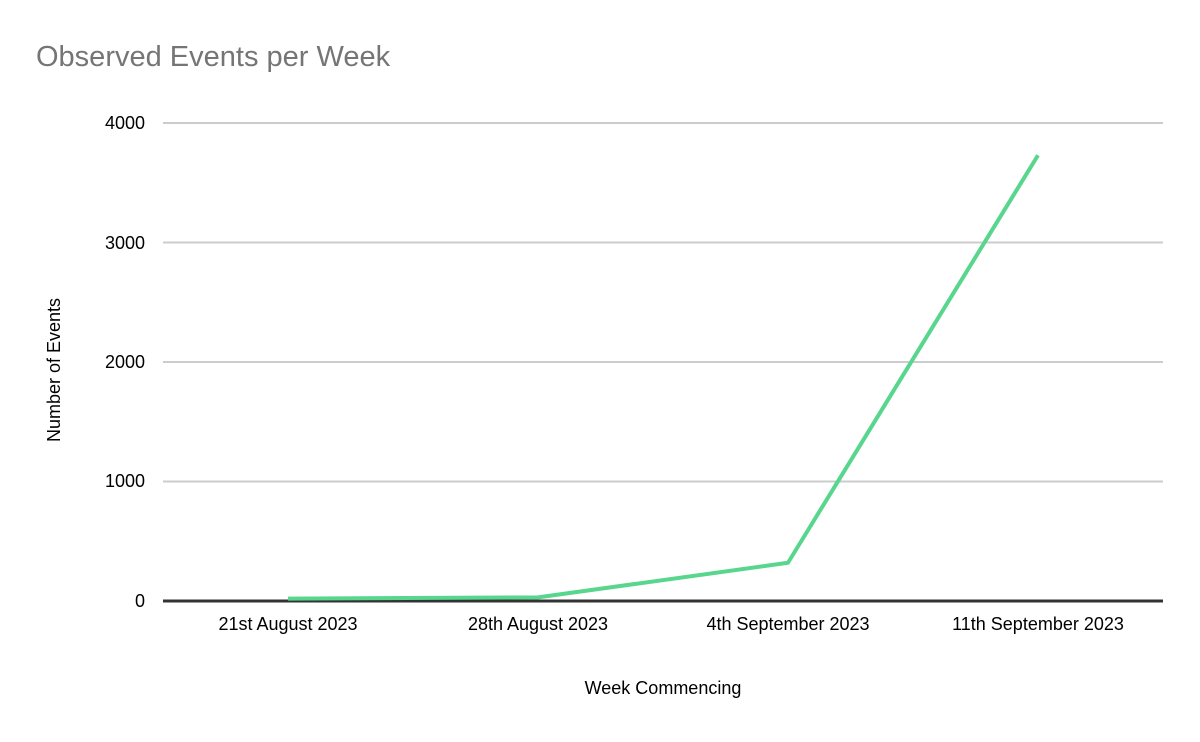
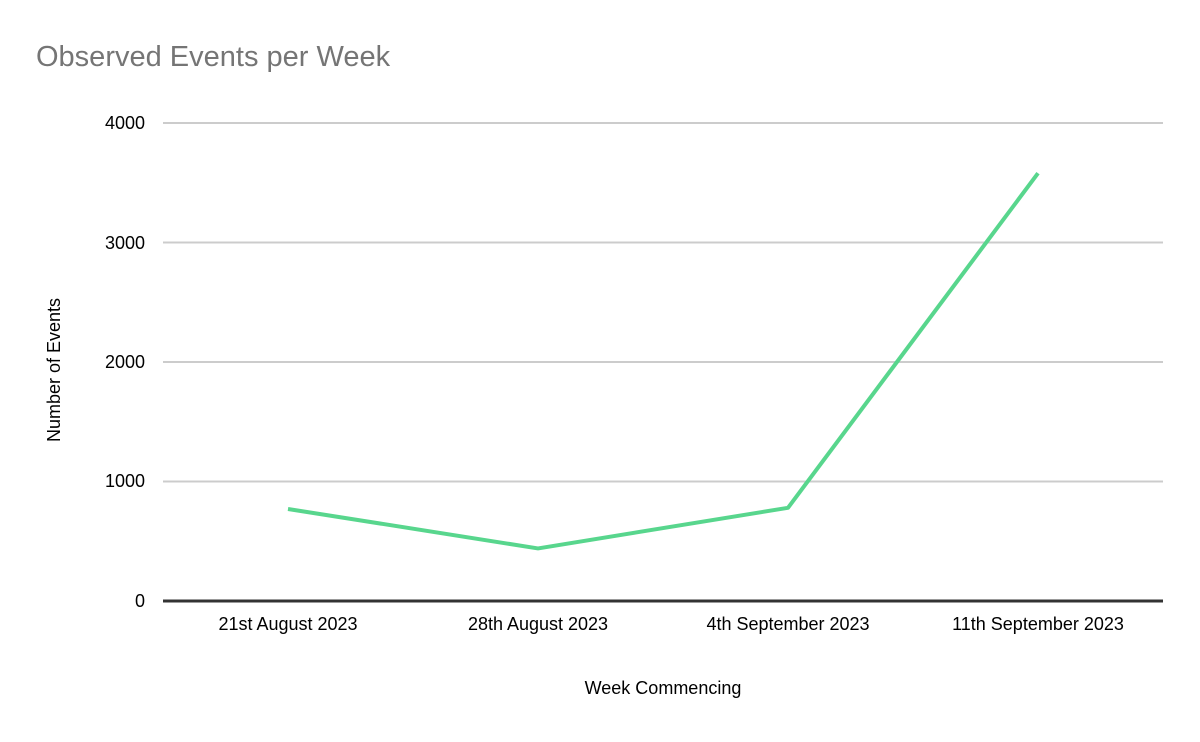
21st August 2023: 20 -> 770
28th August 2023: 30 -> 440
4th September 2023: 320 -> 780
11th September 2023: 3730 -> 3580
